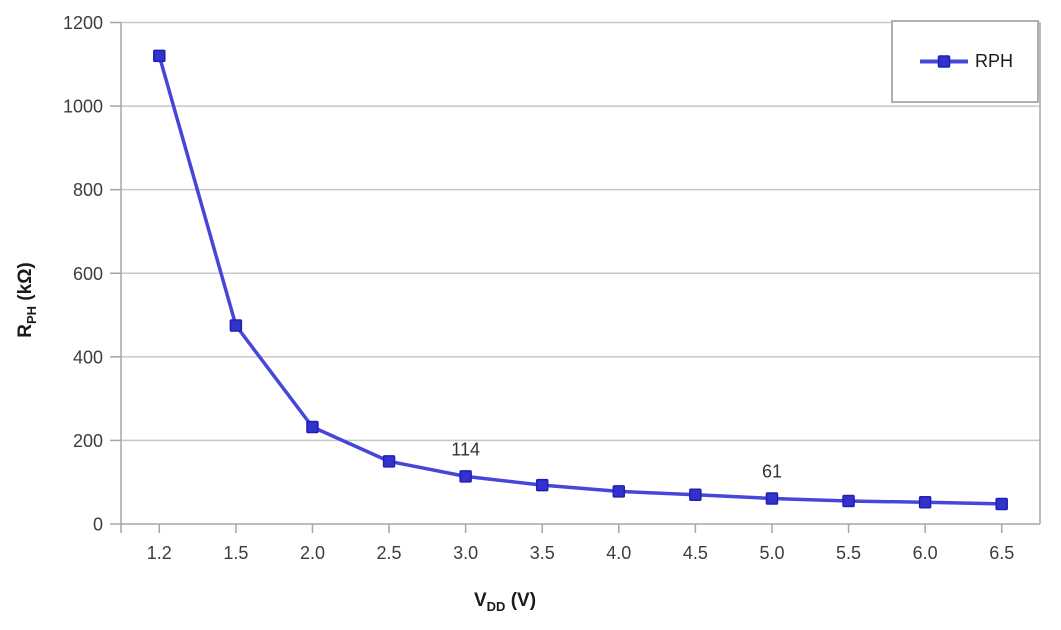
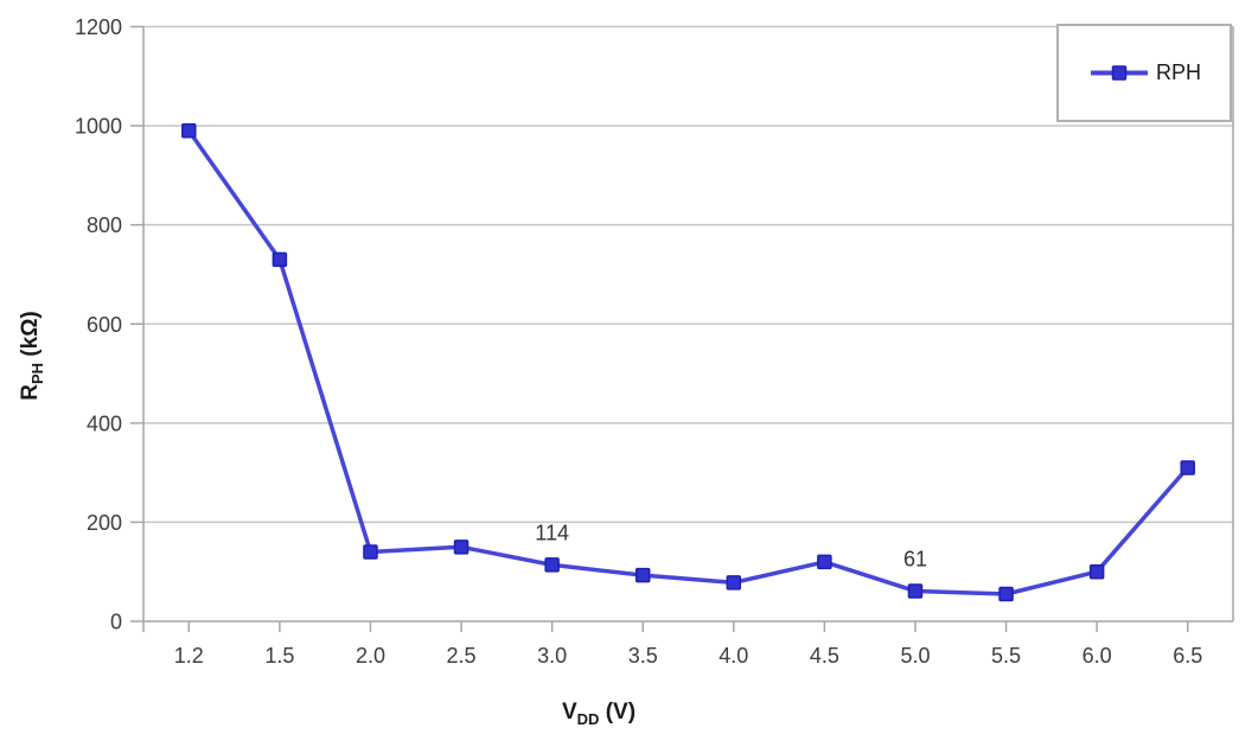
1.2: 1120 -> 990
1.5: 480 -> 730
2.0: 230 -> 140
4.5: 70 -> 120
6.0: 50 -> 100
6.5: 50 -> 310
